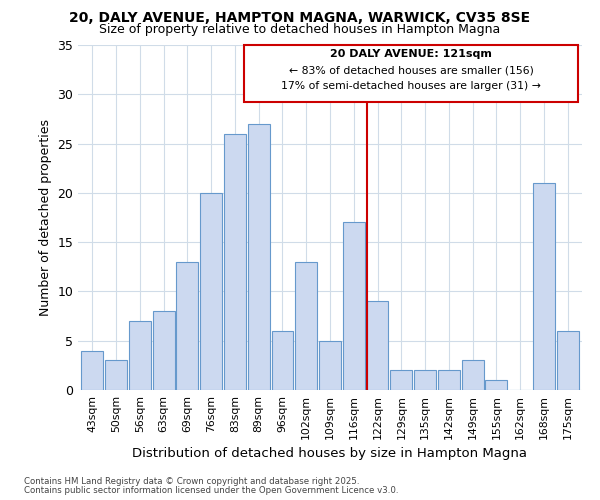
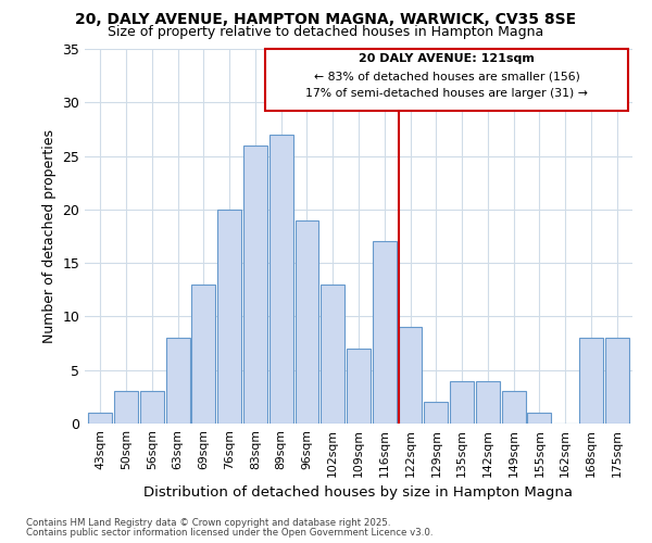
43sqm: 4 -> 1
56sqm: 7 -> 3
96sqm: 6 -> 19
109sqm: 5 -> 7
135sqm: 2 -> 4
142sqm: 2 -> 4
168sqm: 21 -> 8
175sqm: 6 -> 8
